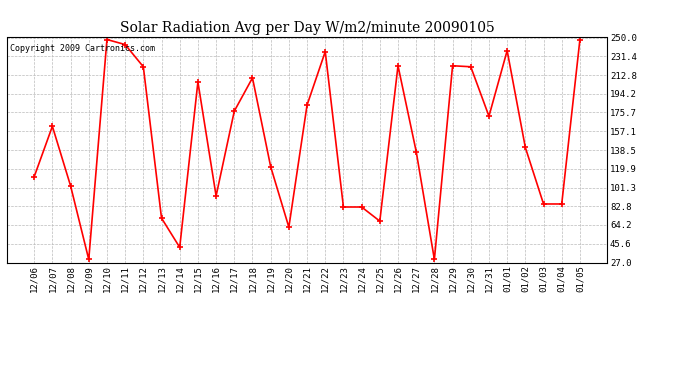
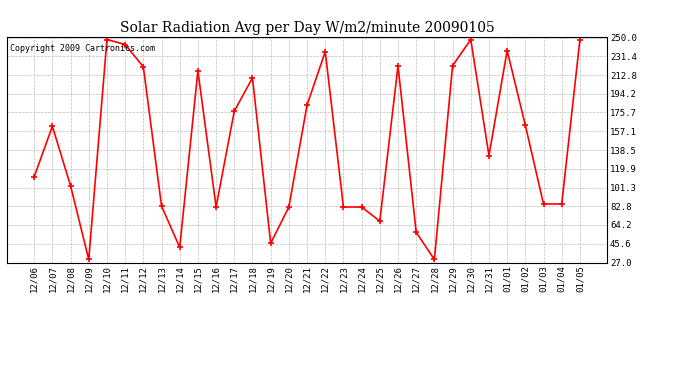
12/13: 71 -> 83
12/15: 206 -> 217
12/16: 93 -> 82
12/19: 122 -> 46
12/20: 62 -> 82
12/27: 137 -> 57
12/30: 221 -> 248
12/31: 172 -> 133
01/02: 141 -> 163
